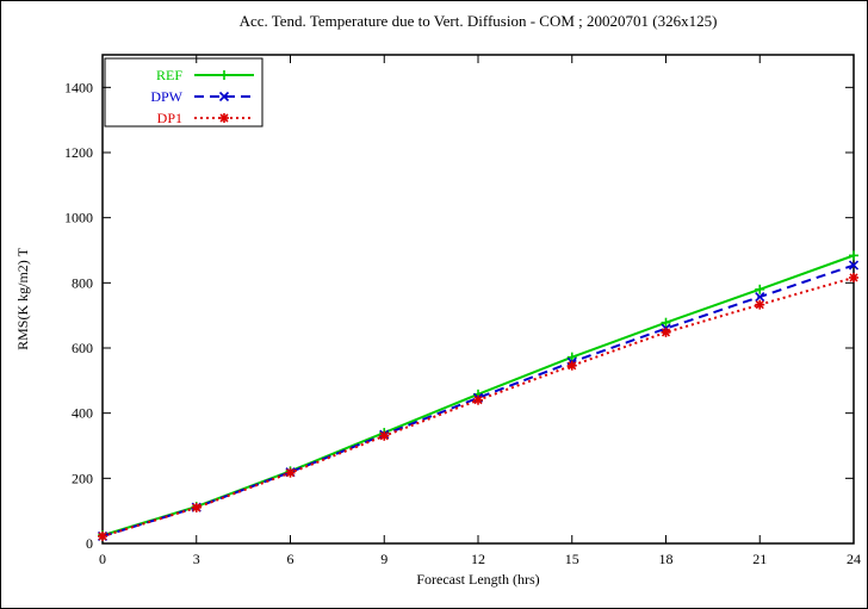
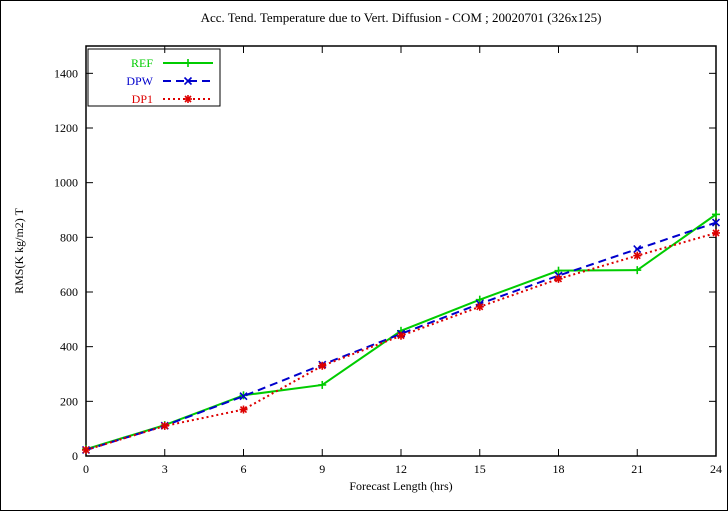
DP1/6: 220 -> 170
REF/9: 340 -> 260
REF/21: 780 -> 680
